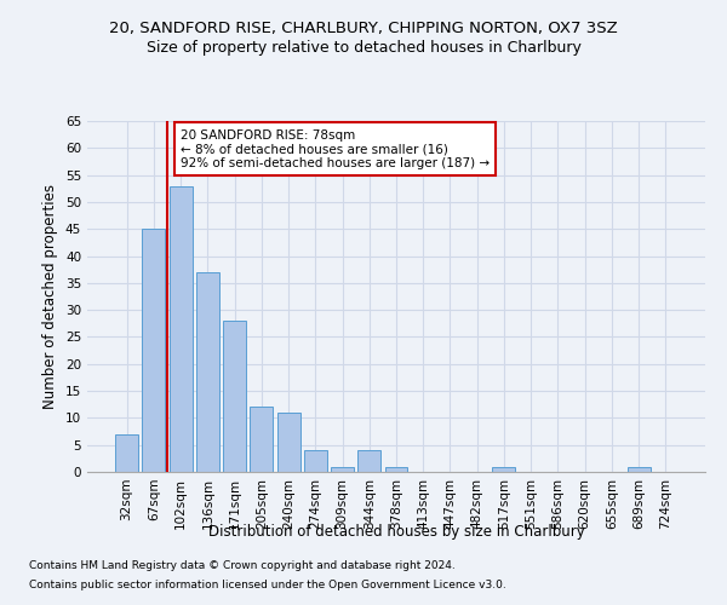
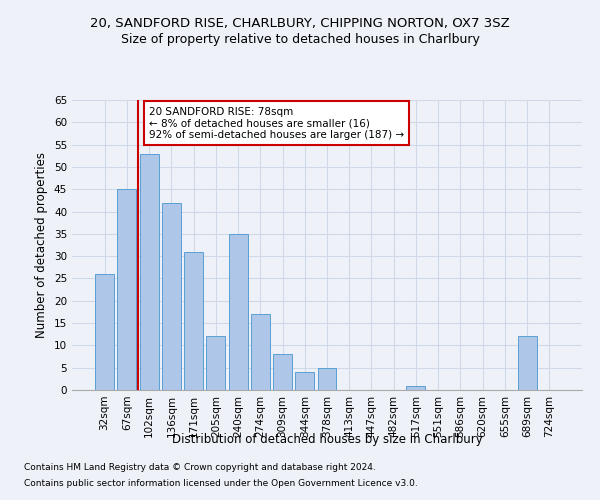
32sqm: 7 -> 26
136sqm: 37 -> 42
171sqm: 28 -> 31
240sqm: 11 -> 35
274sqm: 4 -> 17
309sqm: 1 -> 8
378sqm: 1 -> 5
689sqm: 1 -> 12
